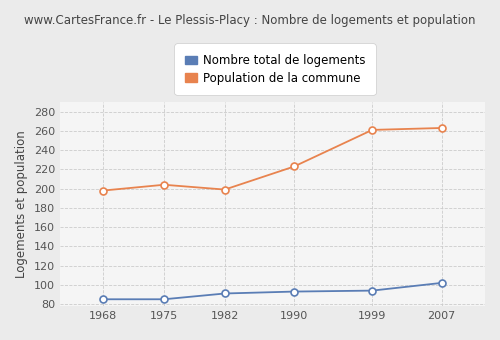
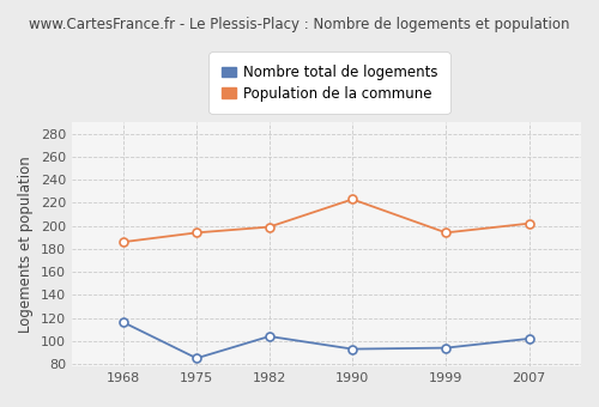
Nombre total de logements/1968: 85 -> 116
Population de la commune/1968: 198 -> 186
Population de la commune/1975: 204 -> 194
Nombre total de logements/1982: 91 -> 104
Population de la commune/1999: 261 -> 194
Population de la commune/2007: 263 -> 202
